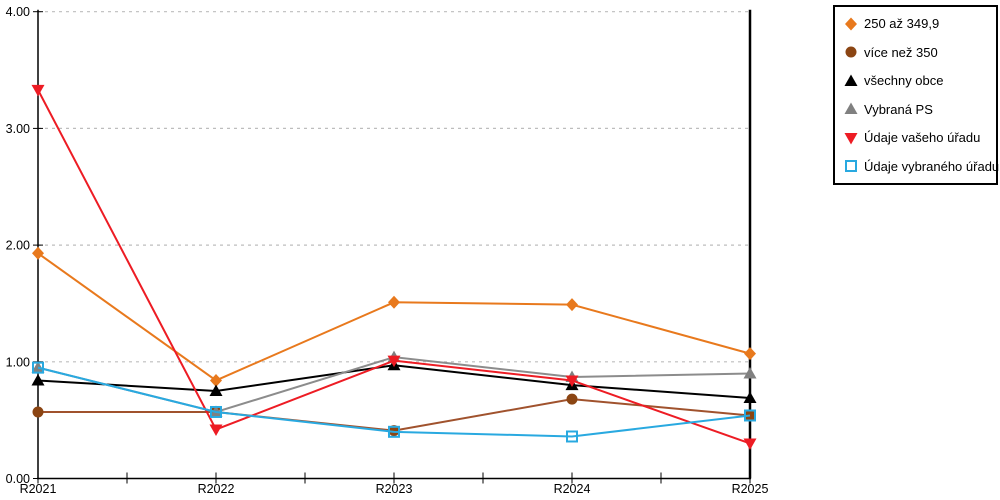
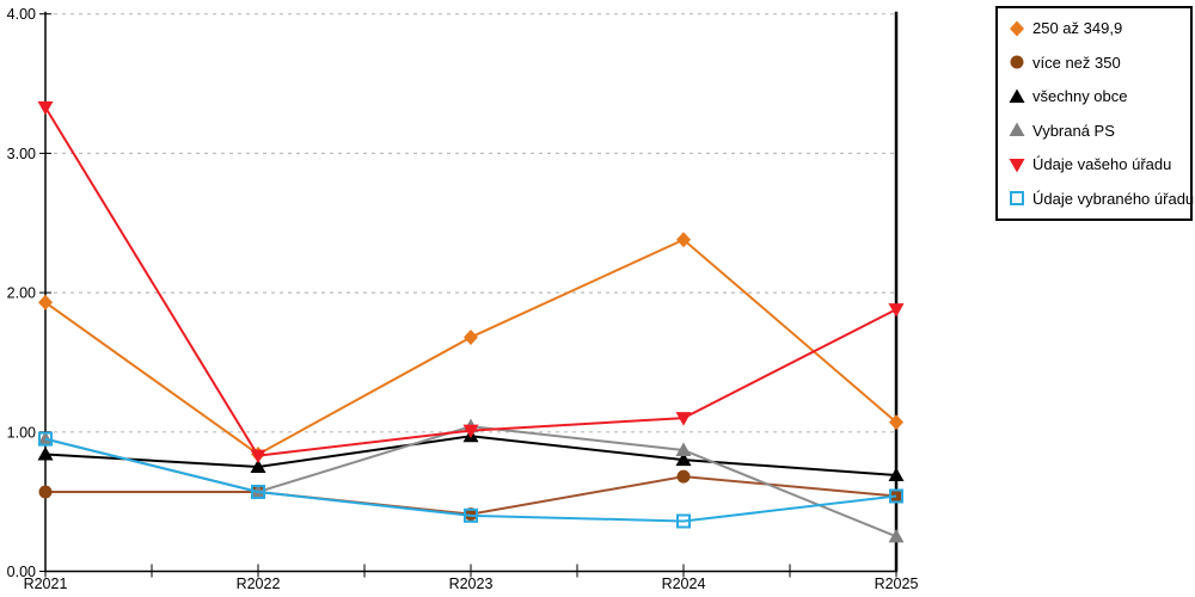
Údaje vašeho úřadu/R2022: 0.42 -> 0.83
250 až 349,9/R2023: 1.51 -> 1.68
250 až 349,9/R2024: 1.49 -> 2.38
Údaje vašeho úřadu/R2024: 0.84 -> 1.10
Vybraná PS/R2025: 0.90 -> 0.25
Údaje vašeho úřadu/R2025: 0.30 -> 1.88
